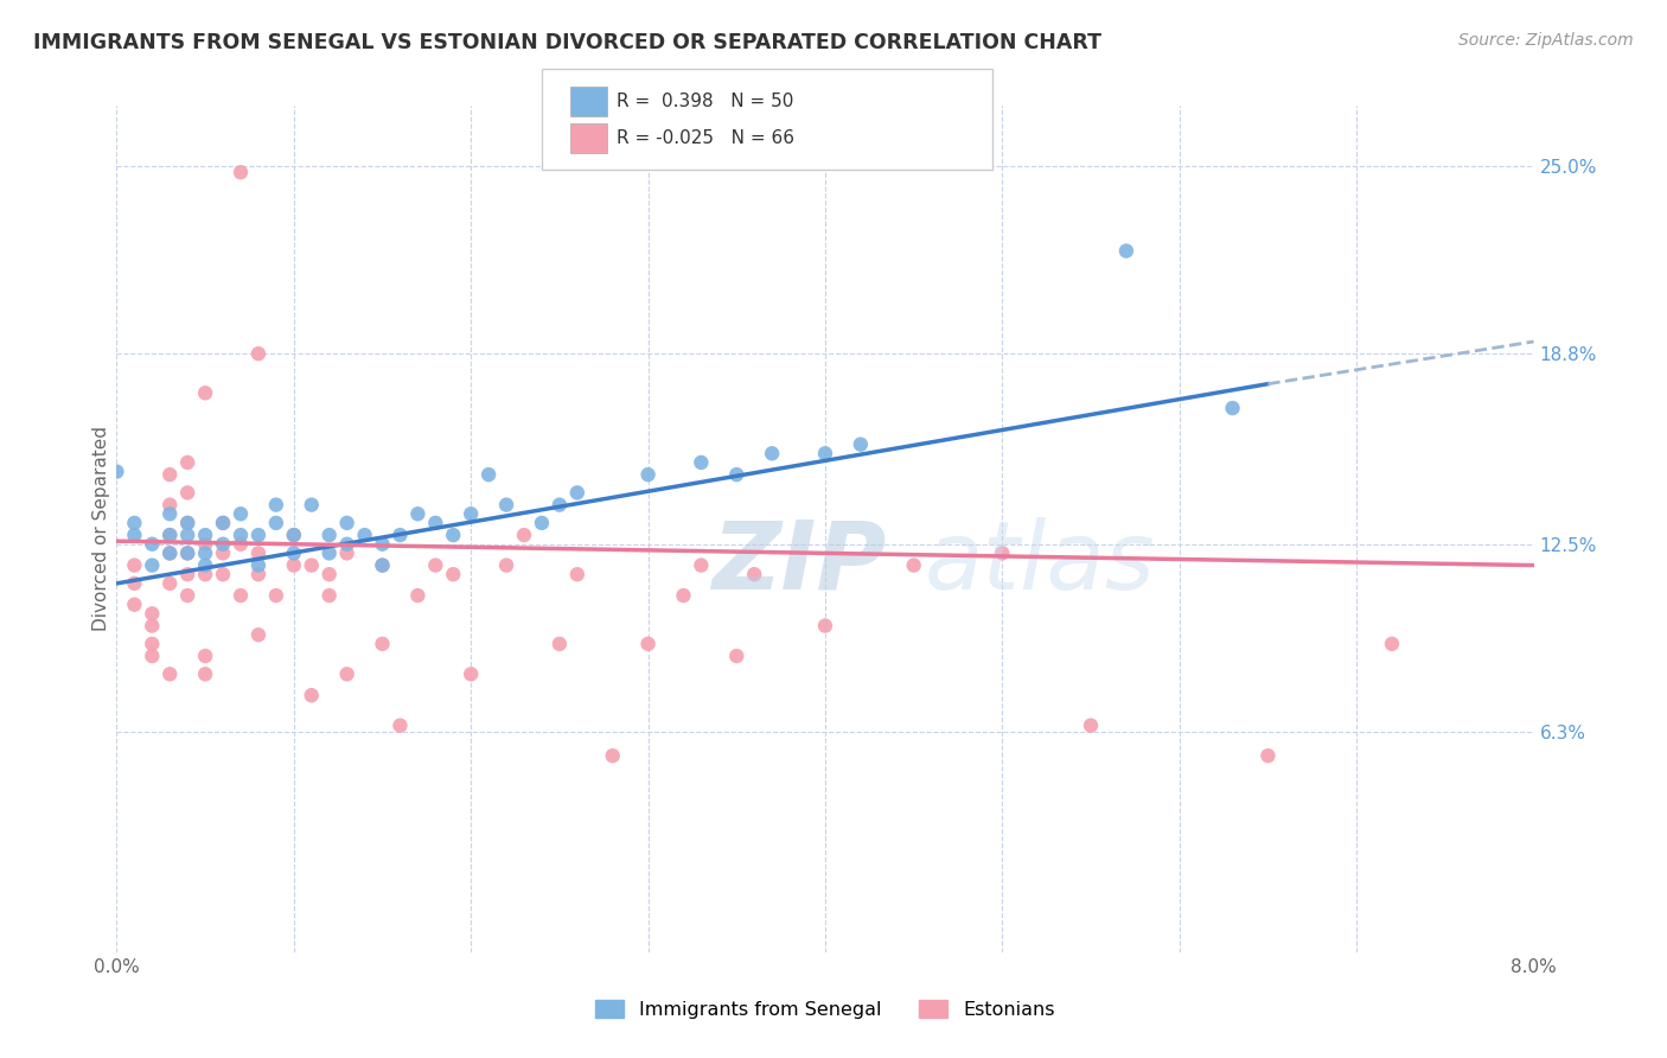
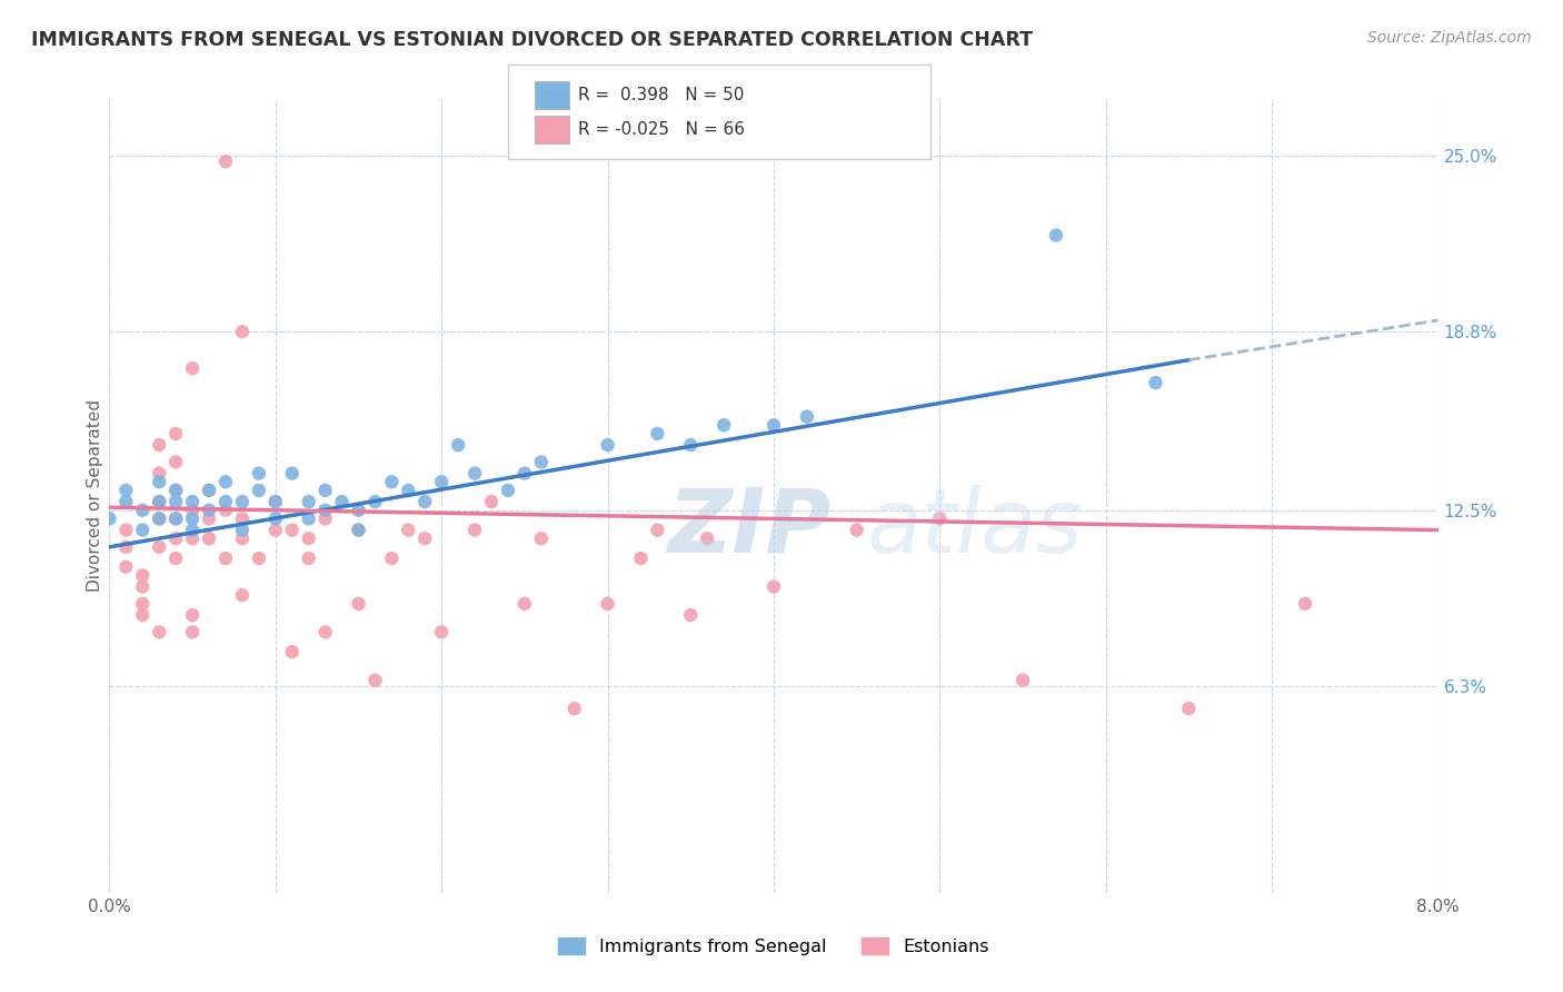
Immigrants from Senegal/0.0%: 14.9% -> 12.2%
